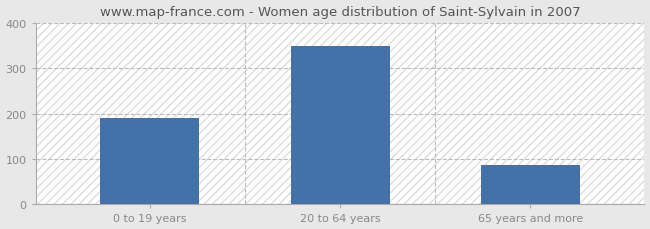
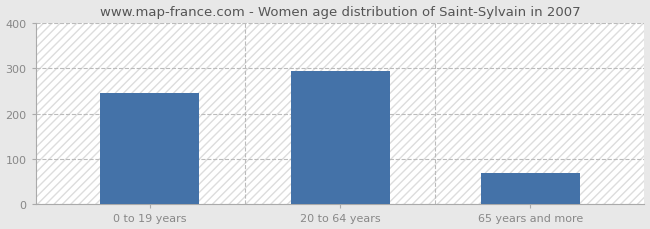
0 to 19 years: 190 -> 245
20 to 64 years: 350 -> 295
65 years and more: 87 -> 70
